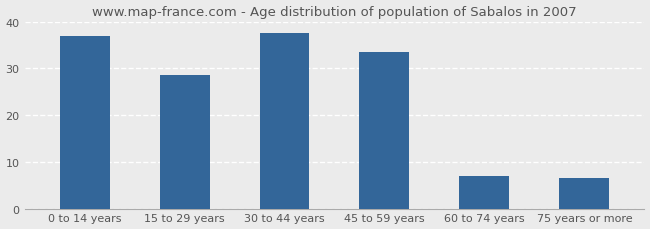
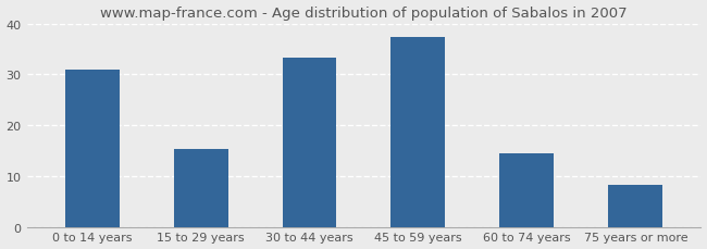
0 to 14 years: 37.0 -> 31.0
15 to 29 years: 28.5 -> 15.2
30 to 44 years: 37.5 -> 33.3
45 to 59 years: 33.5 -> 37.3
60 to 74 years: 7.0 -> 14.5
75 years or more: 6.5 -> 8.2
